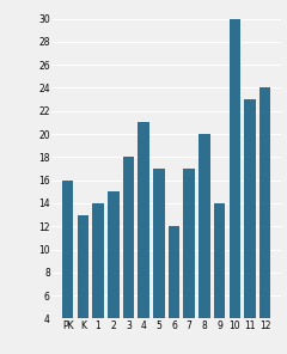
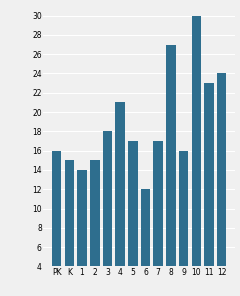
K: 13 -> 15
8: 20 -> 27
9: 14 -> 16
